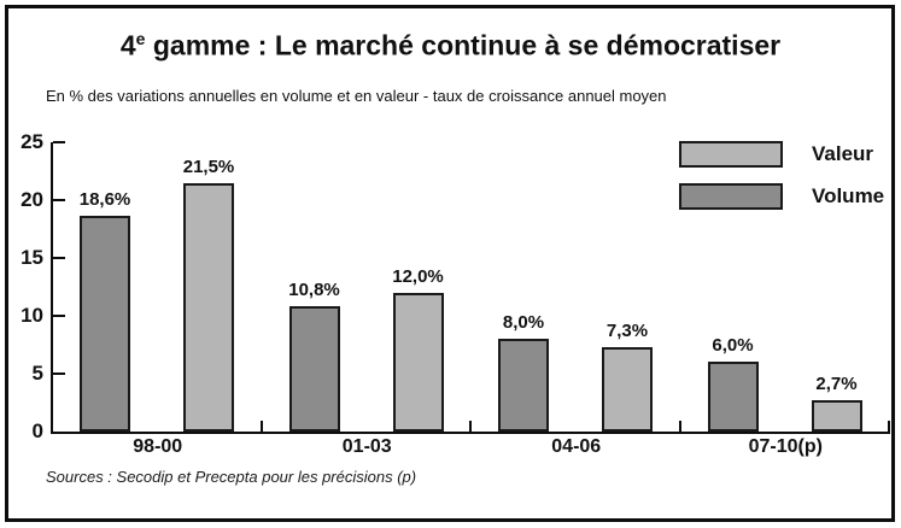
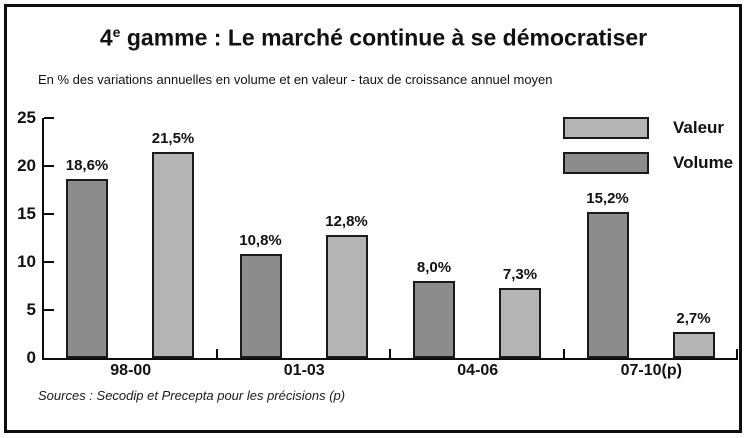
Valeur/01-03: 12,0% -> 12,8%
Volume/07-10(p): 6,0% -> 15,2%
